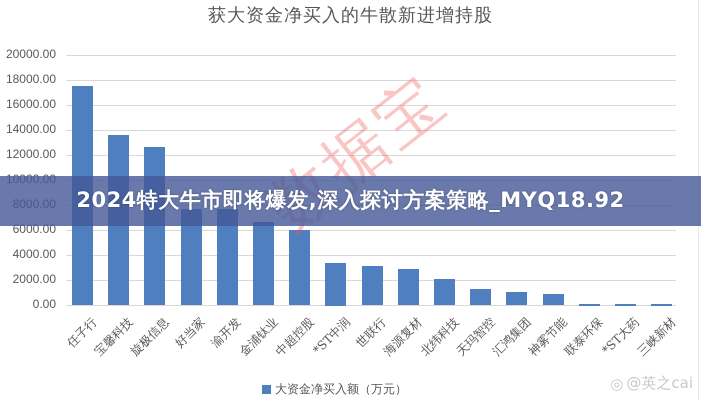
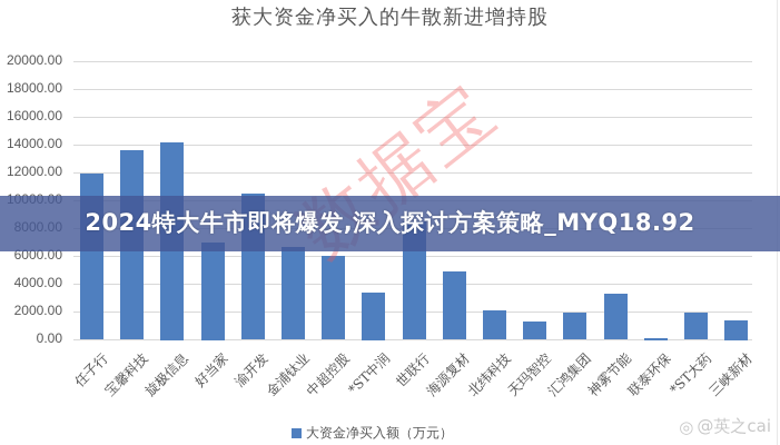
任子行: 17500 -> 11900
旋极信息: 12600 -> 14200
好当家: 7700 -> 7000
渝开发: 7700 -> 10500
世联行: 3200 -> 8500
海源复材: 2900 -> 4900
汇鸿集团: 1000 -> 1900
神雾节能: 900 -> 3300
*ST大药: 100 -> 1900
三峡新材: 100 -> 1400
